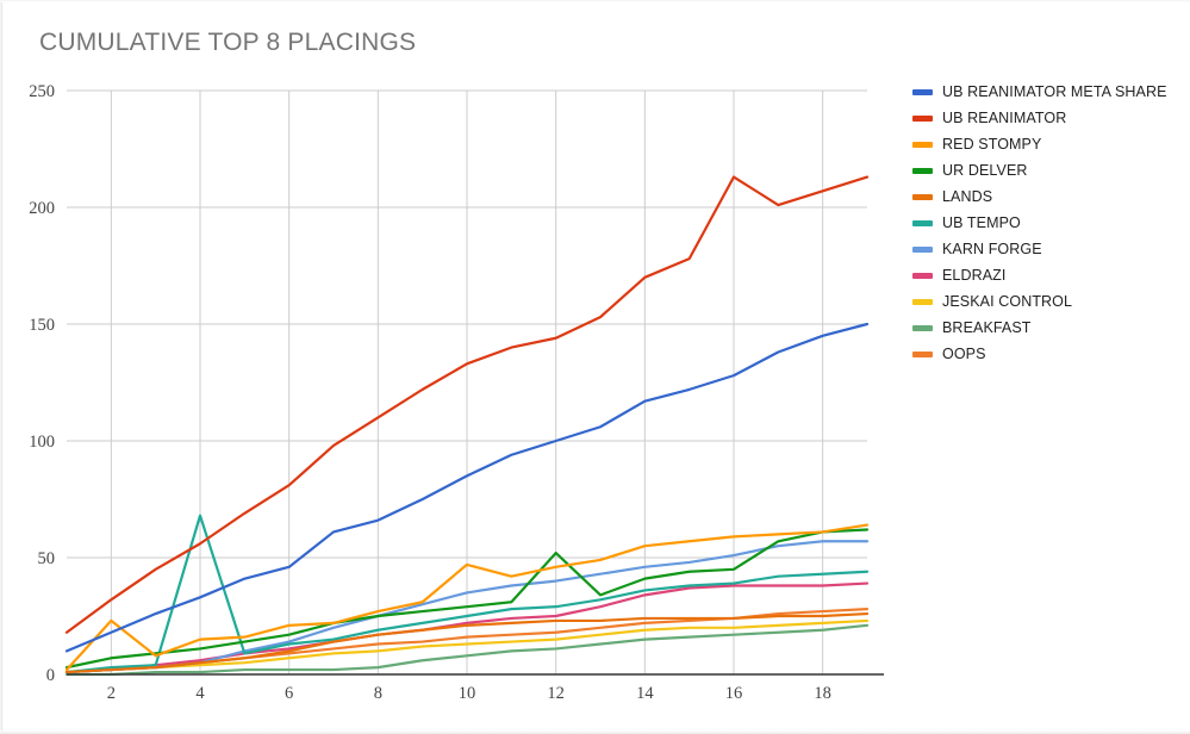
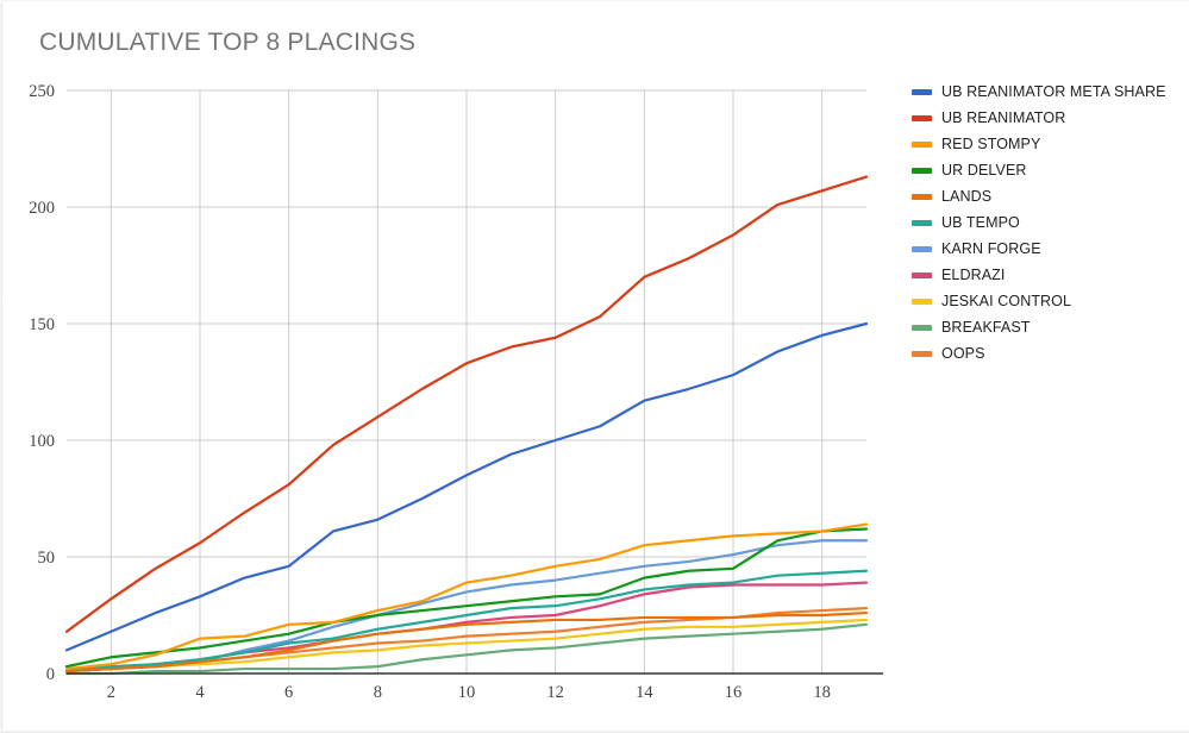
RED STOMPY/2: 23 -> 4
UB TEMPO/4: 68 -> 6
RED STOMPY/10: 47 -> 39
UR DELVER/12: 52 -> 33
UB REANIMATOR/16: 213 -> 188
